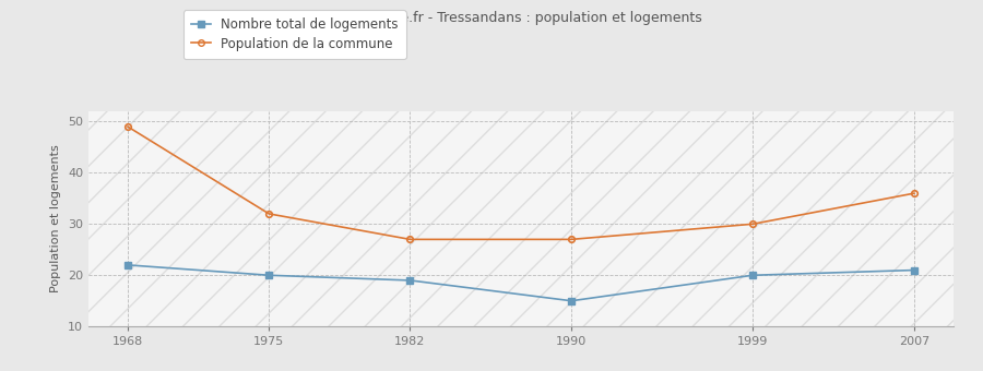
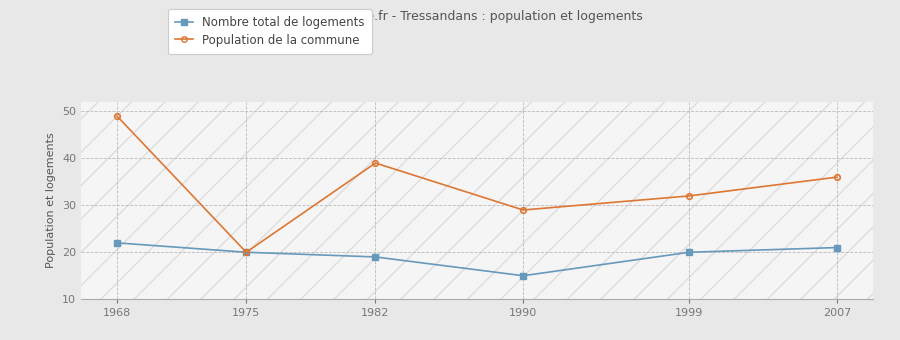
Population de la commune/1975: 32 -> 20
Population de la commune/1982: 27 -> 39
Population de la commune/1990: 27 -> 29
Population de la commune/1999: 30 -> 32
